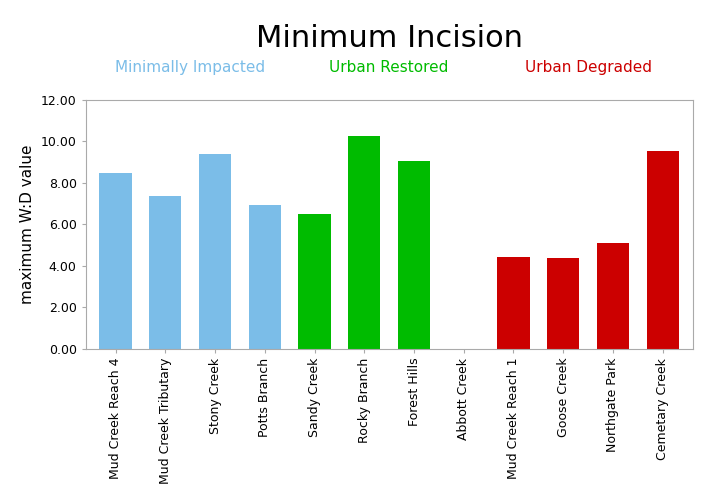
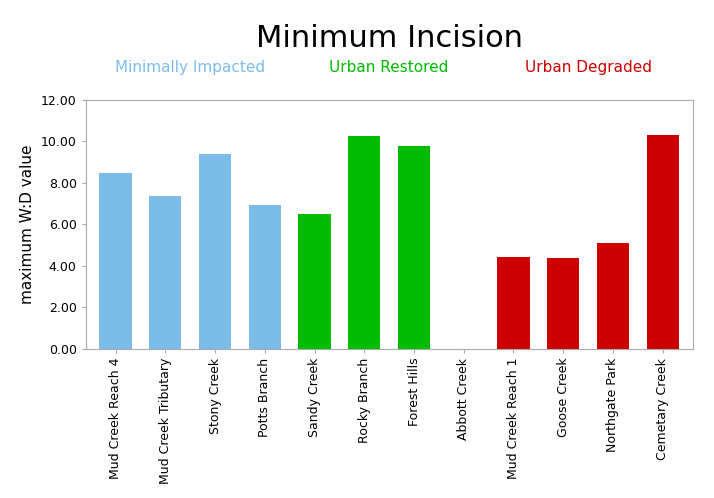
Forest Hills: 9.05 -> 9.75
Cemetary Creek: 9.50 -> 10.30
